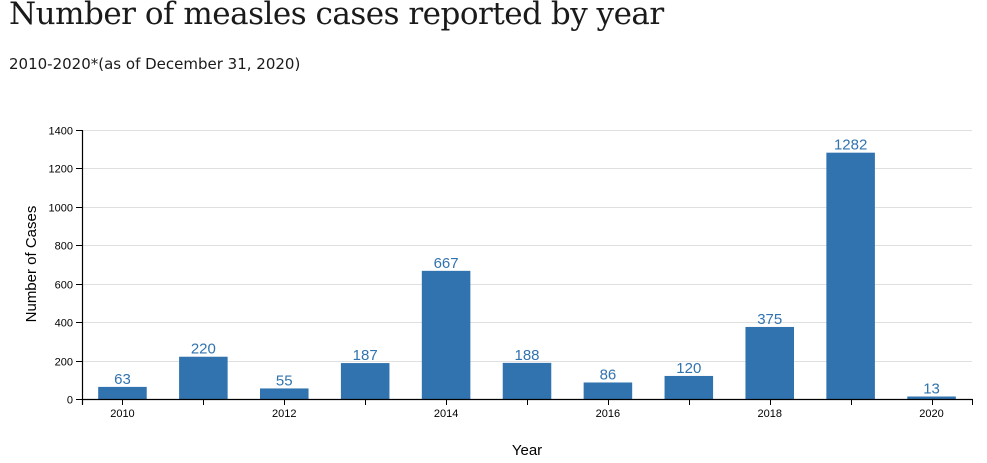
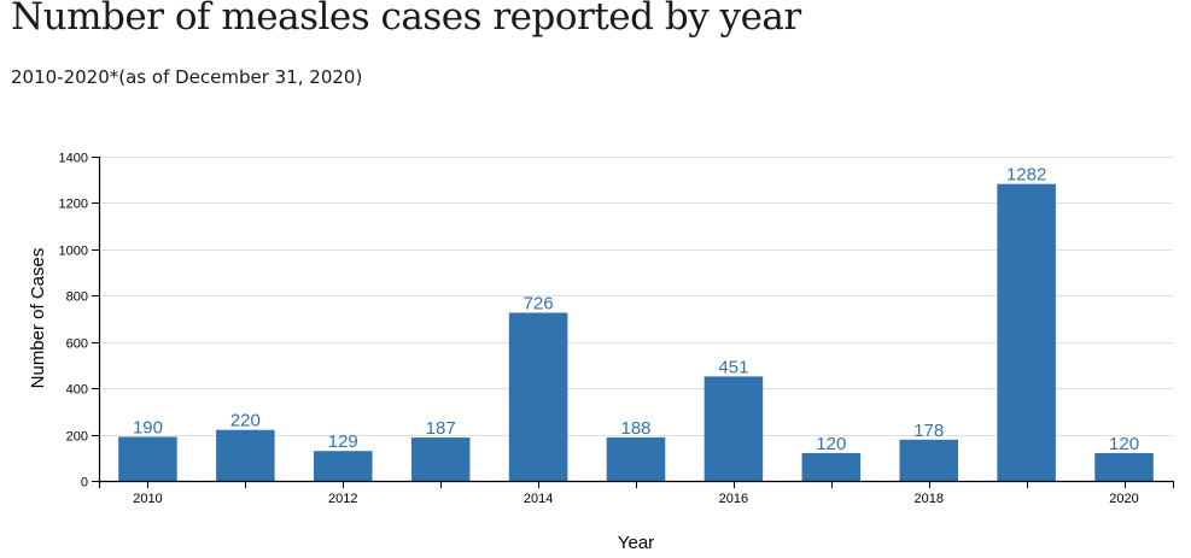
2010: 63 -> 190
2012: 55 -> 129
2014: 667 -> 726
2016: 86 -> 451
2018: 375 -> 178
2020: 13 -> 120
